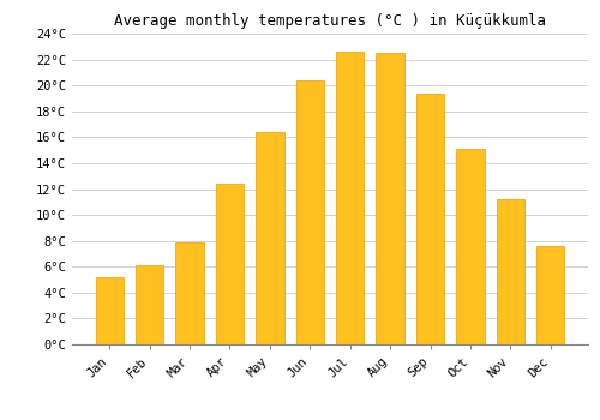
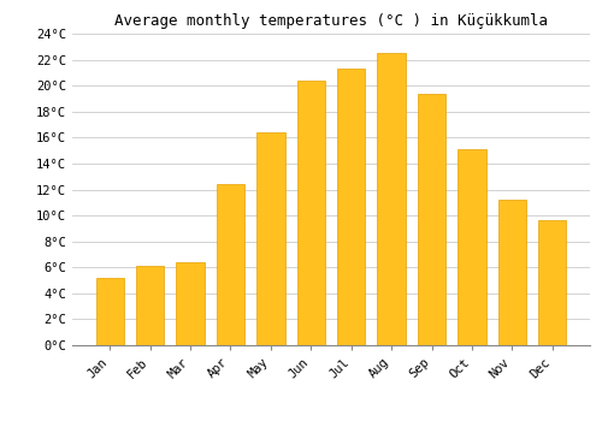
Mar: 7.9°C -> 6.4°C
Jul: 22.6°C -> 21.3°C
Dec: 7.6°C -> 9.6°C
